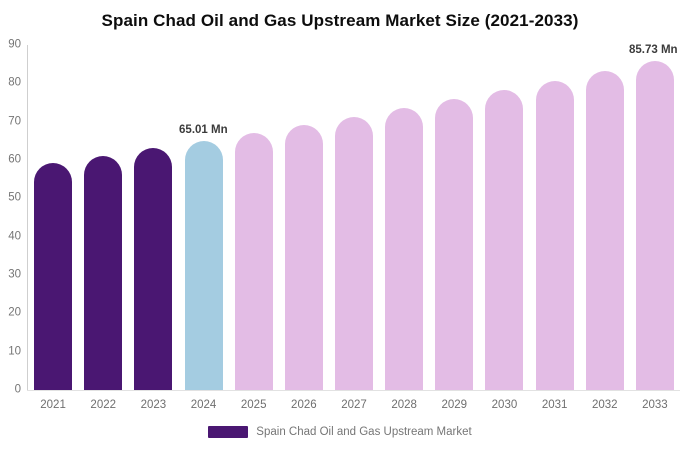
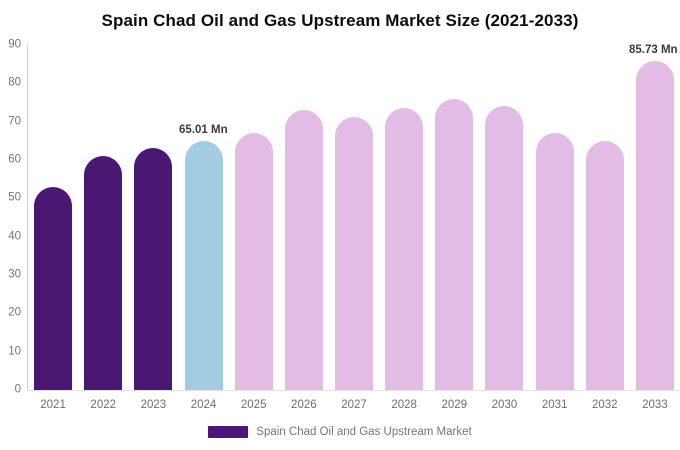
2021: 59 -> 53
2026: 69 -> 73
2030: 78 -> 74
2031: 81 -> 67
2032: 83 -> 65
